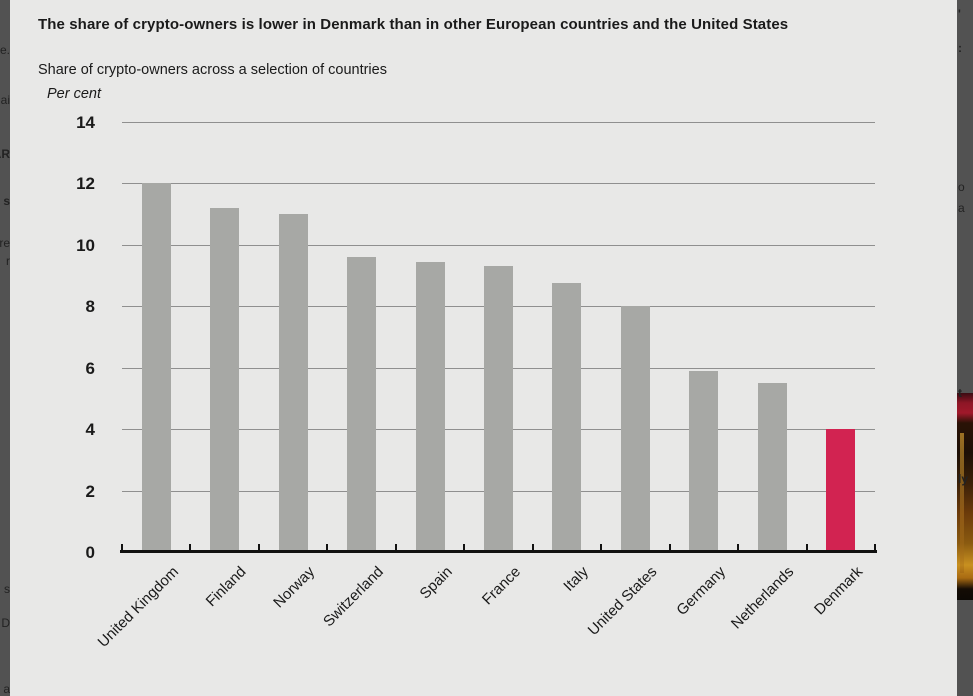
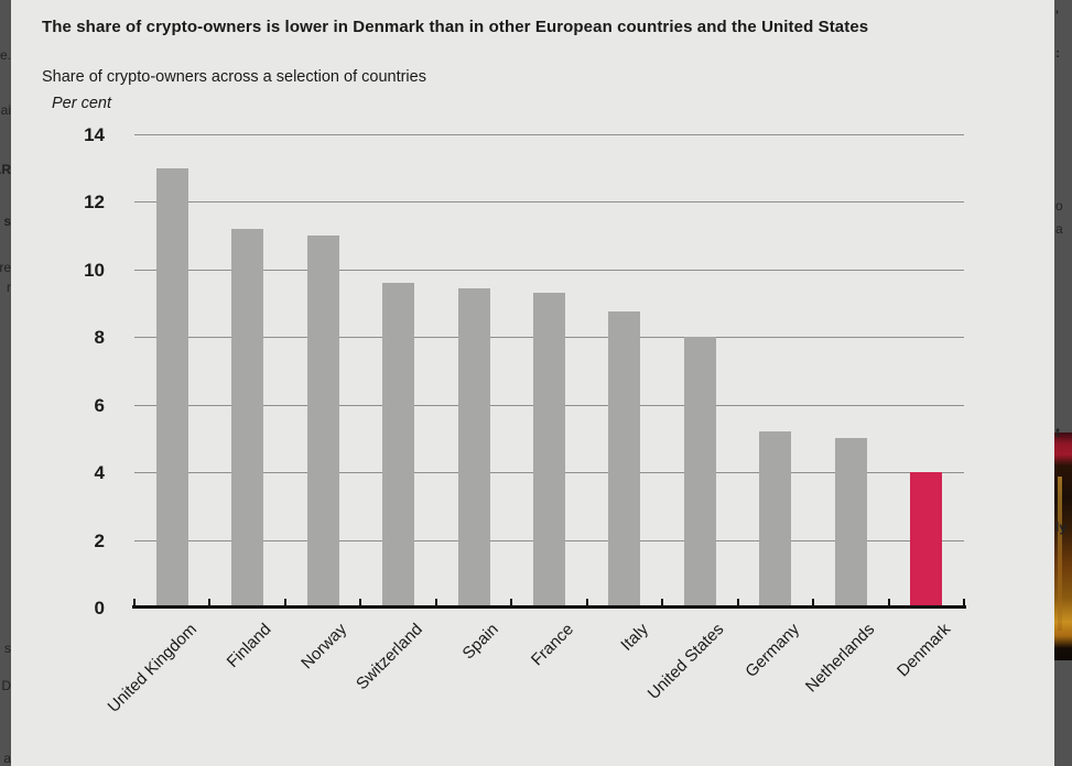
United Kingdom: 12.0 -> 13.0
Germany: 5.9 -> 5.2
Netherlands: 5.5 -> 5.0
